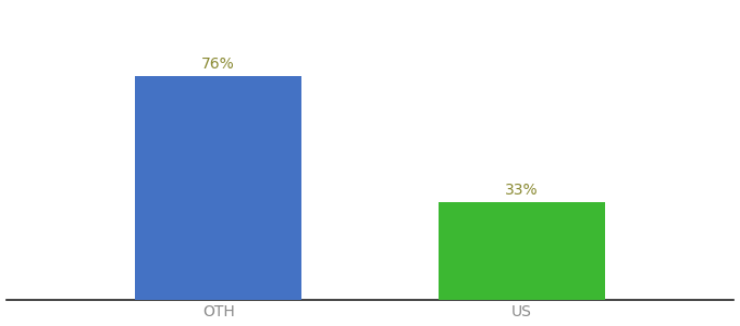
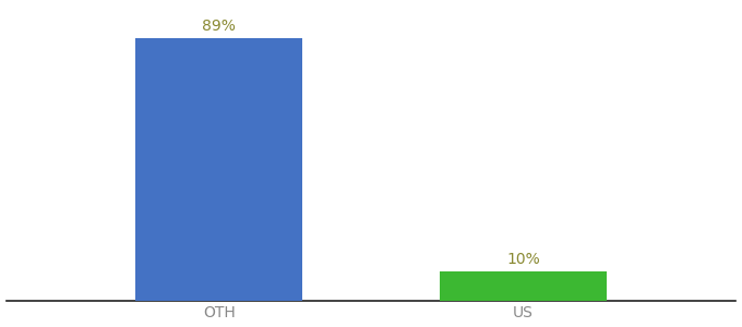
OTH: 76% -> 89%
US: 33% -> 10%
